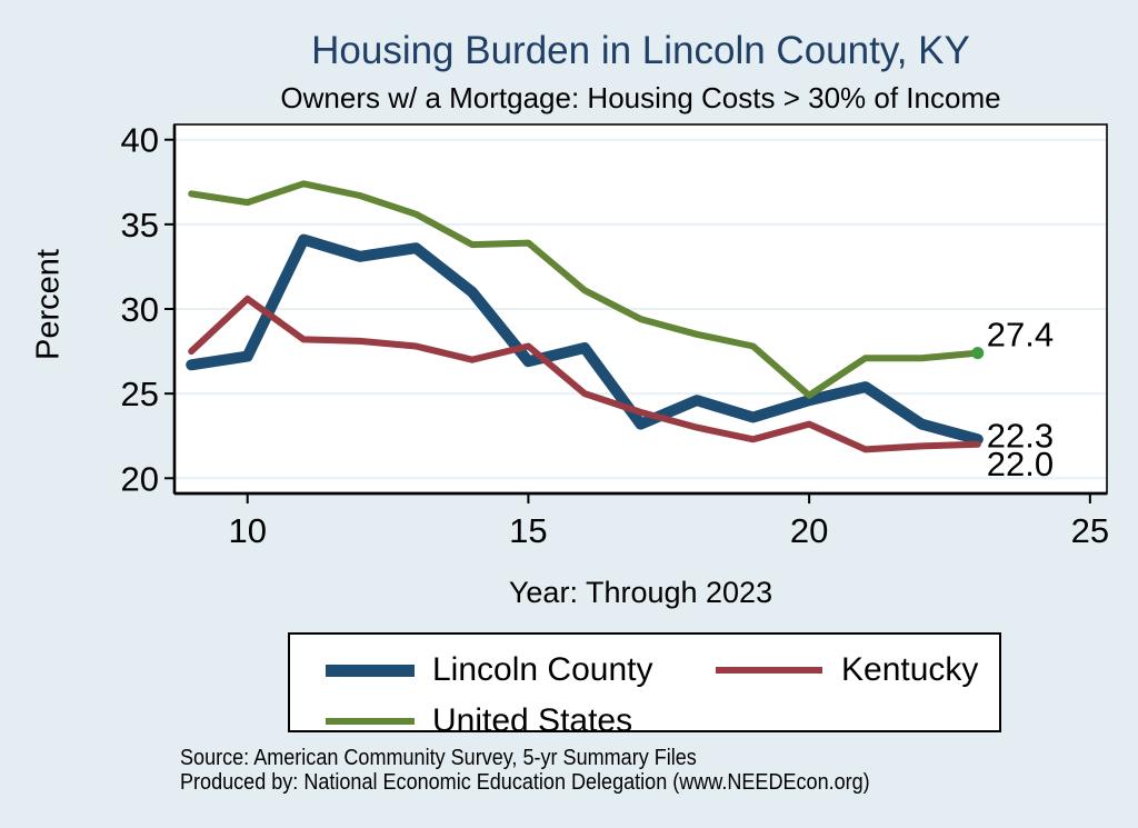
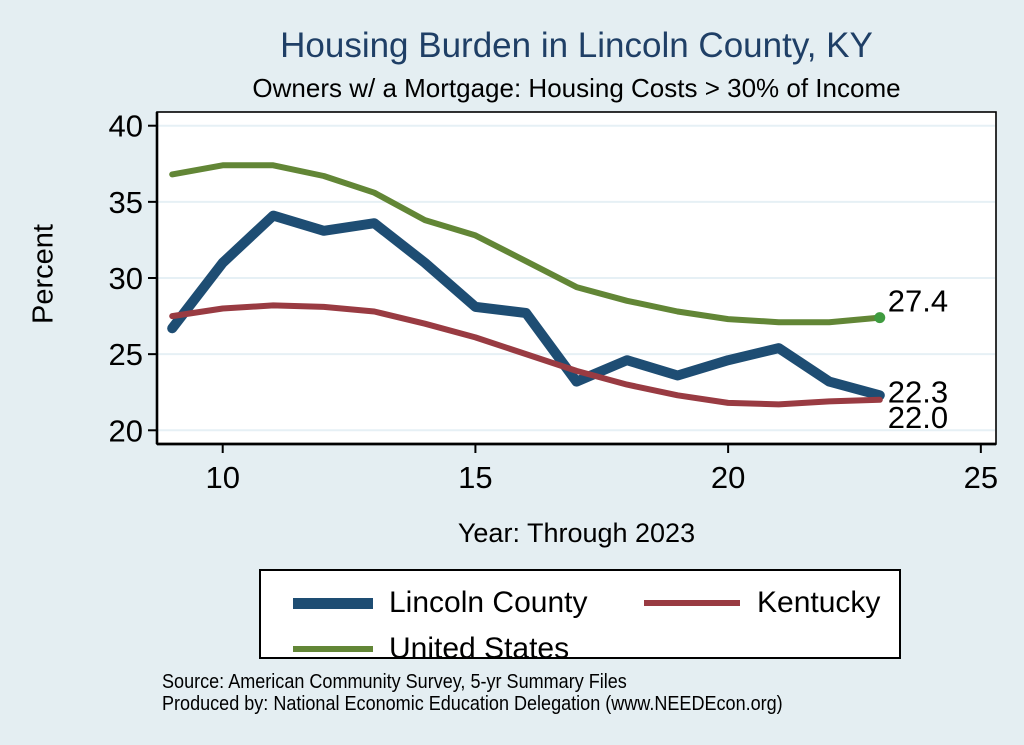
Lincoln County/10: 27.2 -> 31.0
Kentucky/10: 30.6 -> 28.0
United States/10: 36.3 -> 37.4
Lincoln County/15: 26.9 -> 28.1
Kentucky/15: 27.8 -> 26.1
United States/15: 33.9 -> 32.8
Kentucky/20: 23.2 -> 21.8
United States/20: 24.9 -> 27.3
